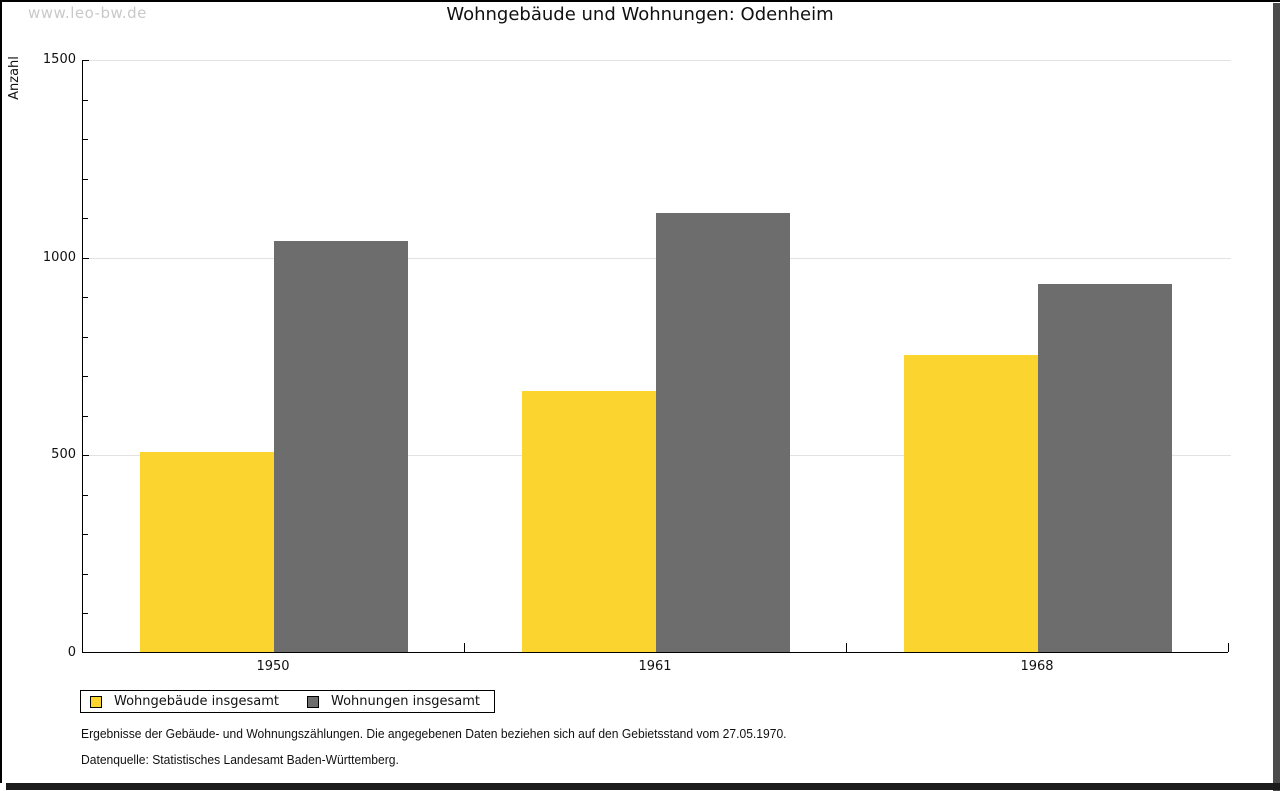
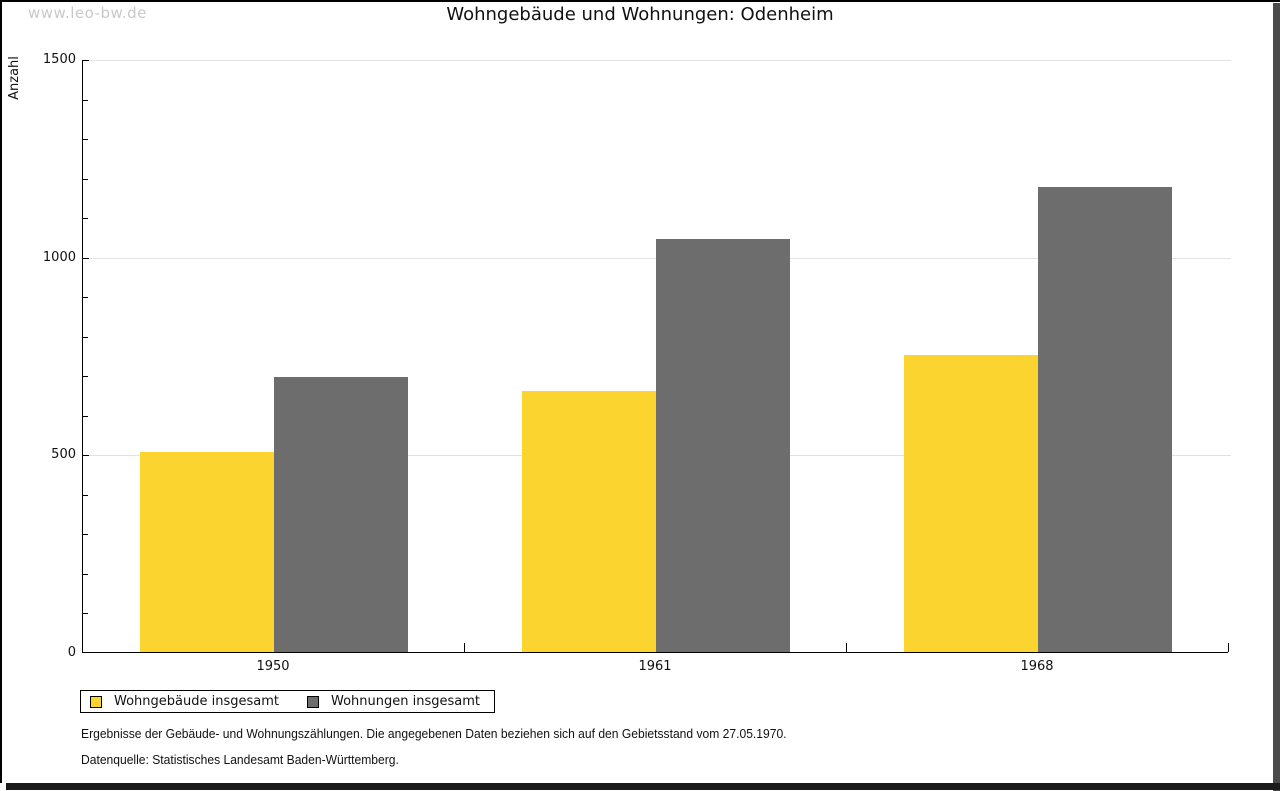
Wohnungen insgesamt/1950: 1040 -> 700
Wohnungen insgesamt/1961: 1110 -> 1040
Wohnungen insgesamt/1968: 930 -> 1180
